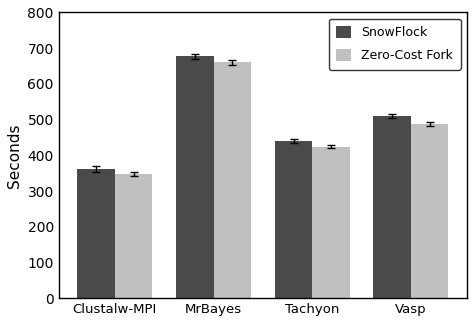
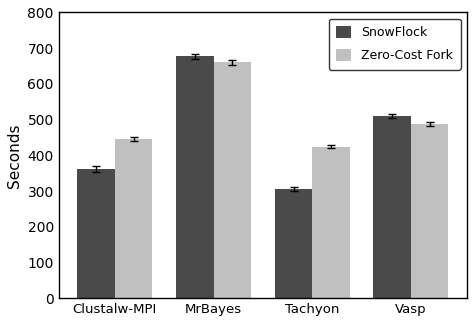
Zero-Cost Fork/Clustalw-MPI: 348 -> 445
SnowFlock/Tachyon: 440 -> 305
